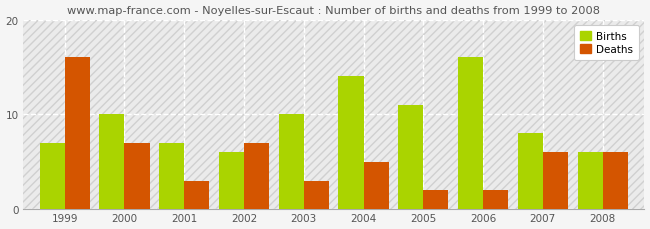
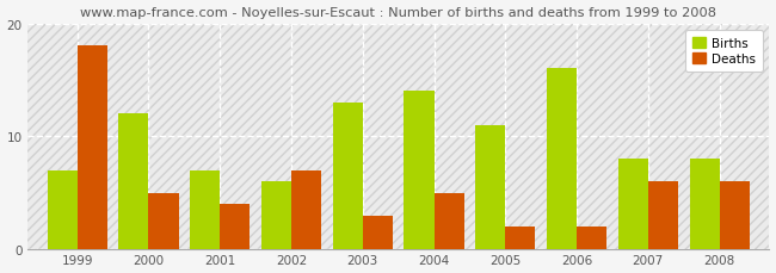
Deaths/1999: 16 -> 18
Births/2000: 10 -> 12
Deaths/2000: 7 -> 5
Deaths/2001: 3 -> 4
Births/2003: 10 -> 13
Births/2008: 6 -> 8
